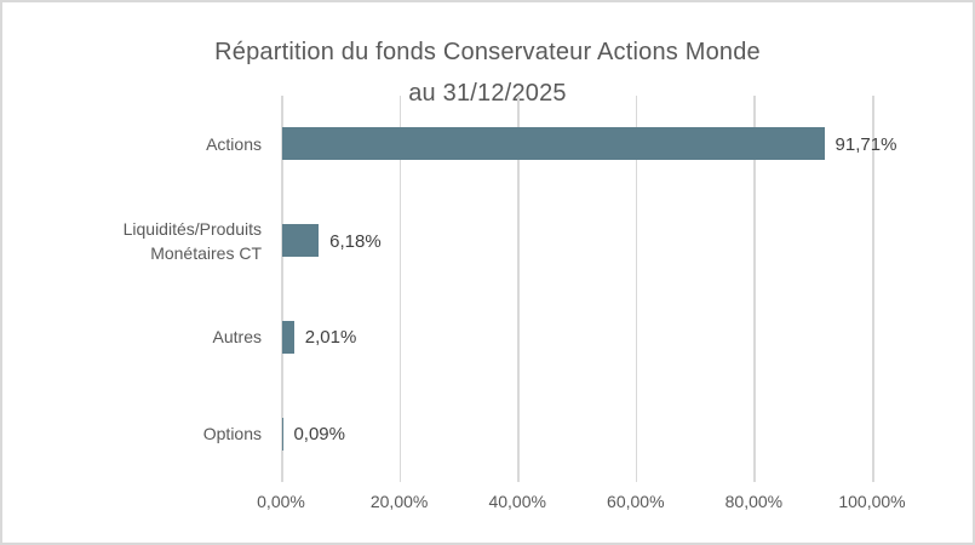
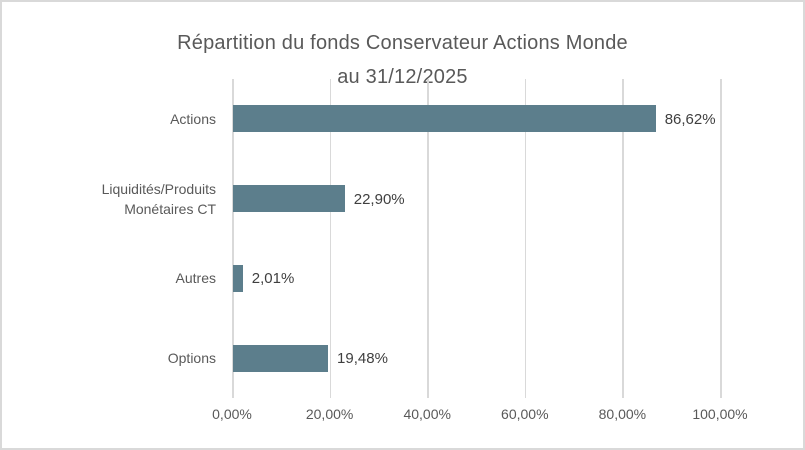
Actions: 91,71% -> 86,62%
Liquidités/Produits Monétaires CT: 6,18% -> 22,90%
Options: 0,09% -> 19,48%
